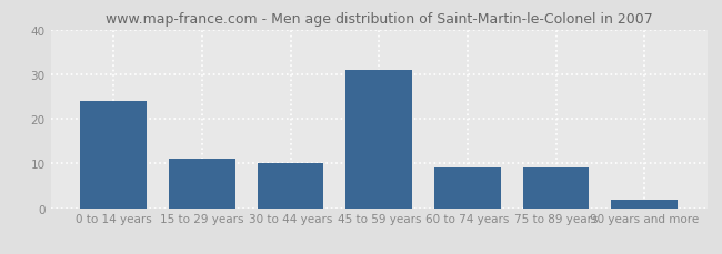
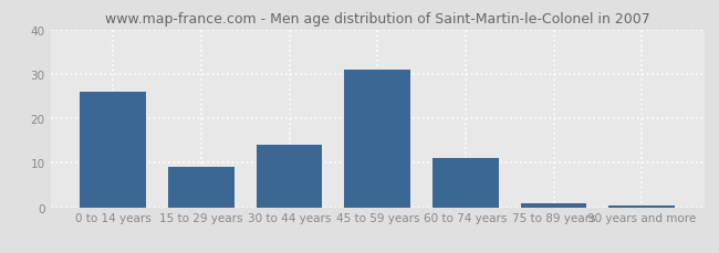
0 to 14 years: 24.0 -> 26.0
15 to 29 years: 11.0 -> 9.0
30 to 44 years: 10.0 -> 14.0
60 to 74 years: 9.0 -> 11.0
75 to 89 years: 9.0 -> 1.0
90 years and more: 2.0 -> 0.3
